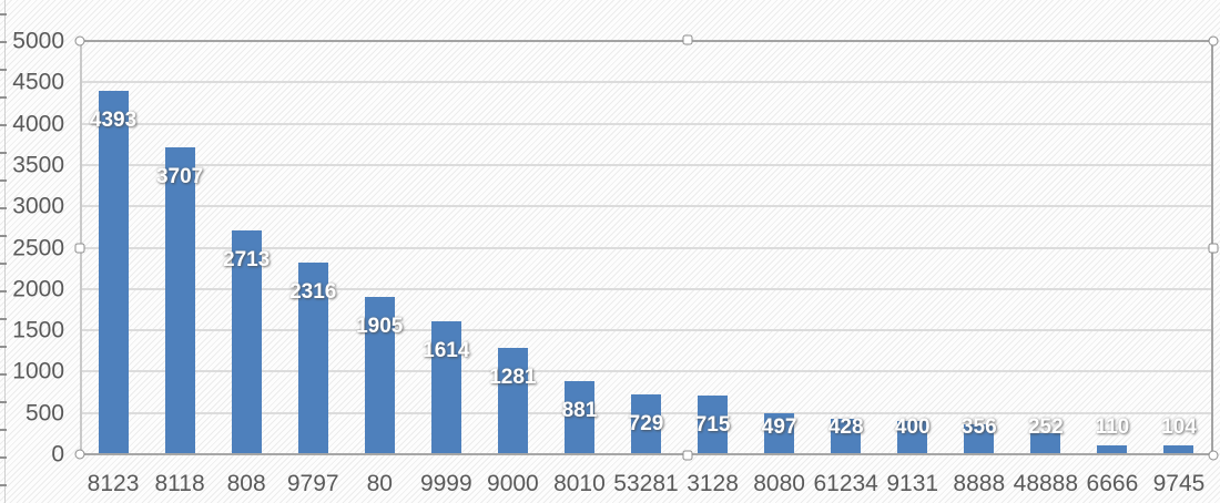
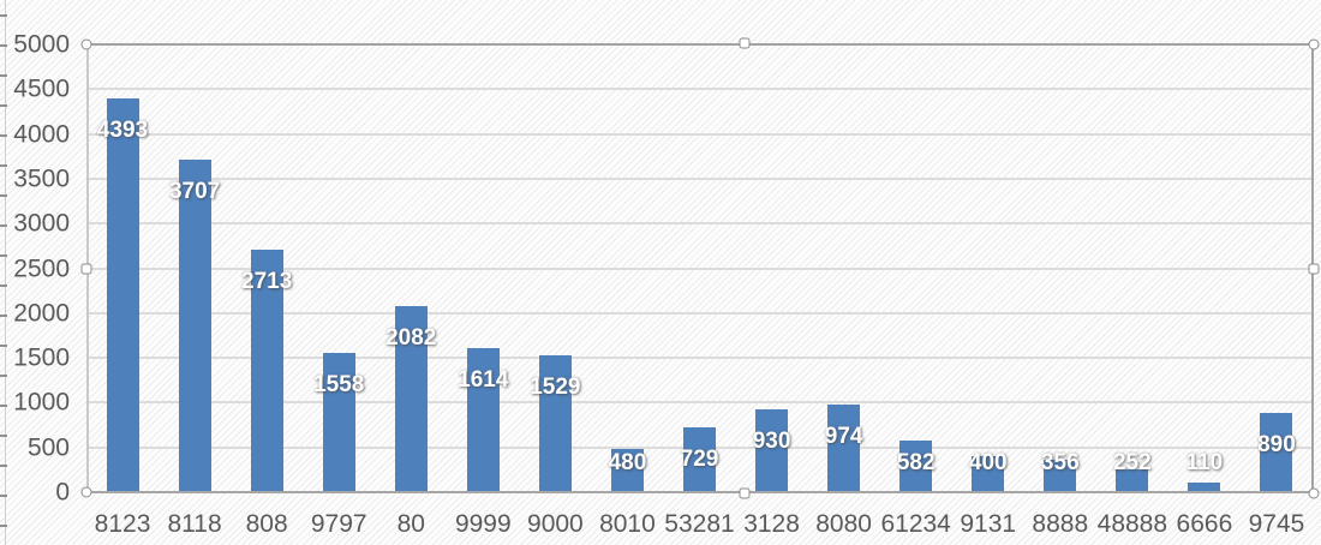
9797: 2316 -> 1558
80: 1905 -> 2082
9000: 1281 -> 1529
8010: 881 -> 480
3128: 715 -> 930
8080: 497 -> 974
61234: 428 -> 582
9745: 104 -> 890
